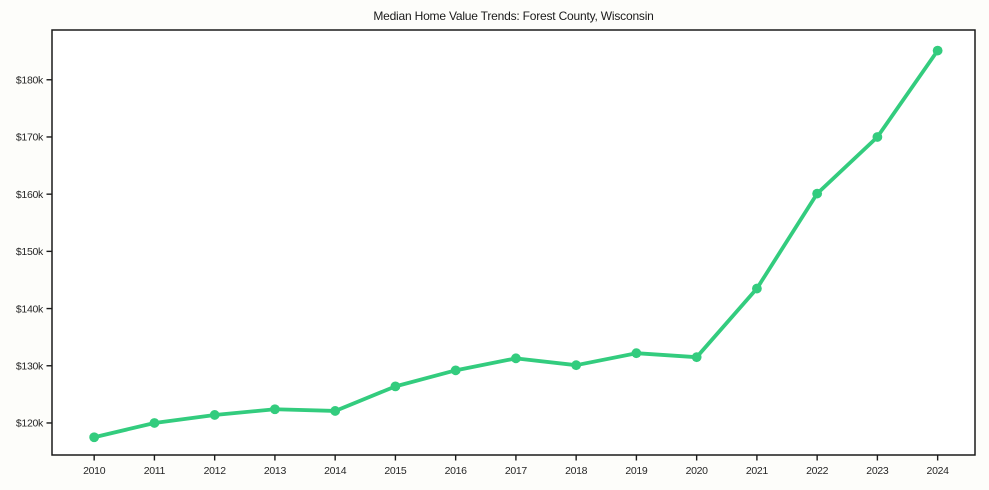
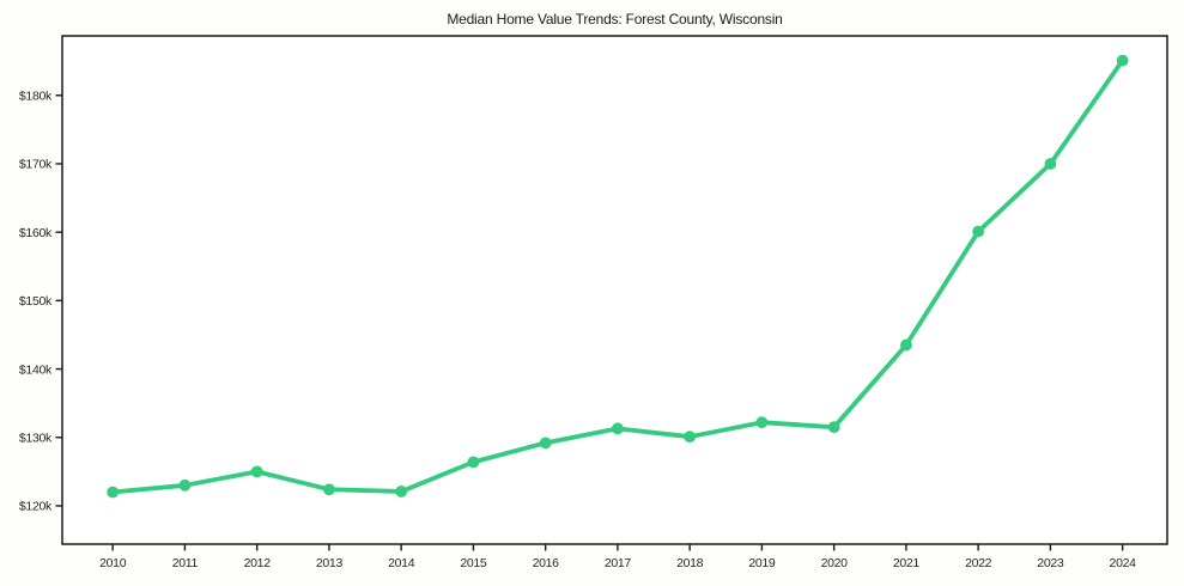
2010: $118k -> $122k
2011: $120k -> $123k
2012: $121k -> $125k
